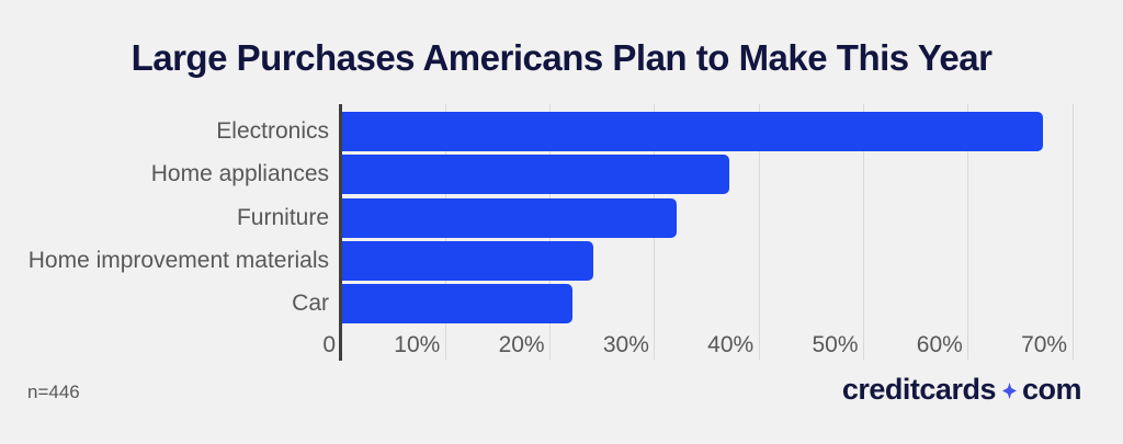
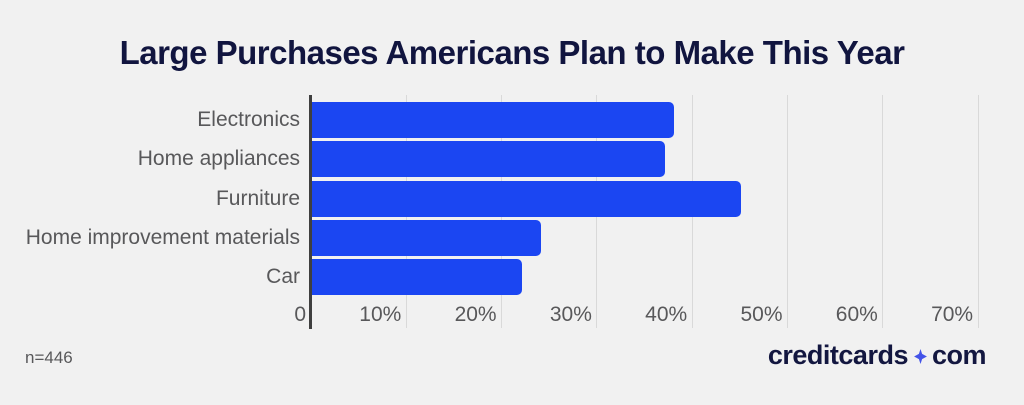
Electronics: 67% -> 38%
Furniture: 32% -> 45%
